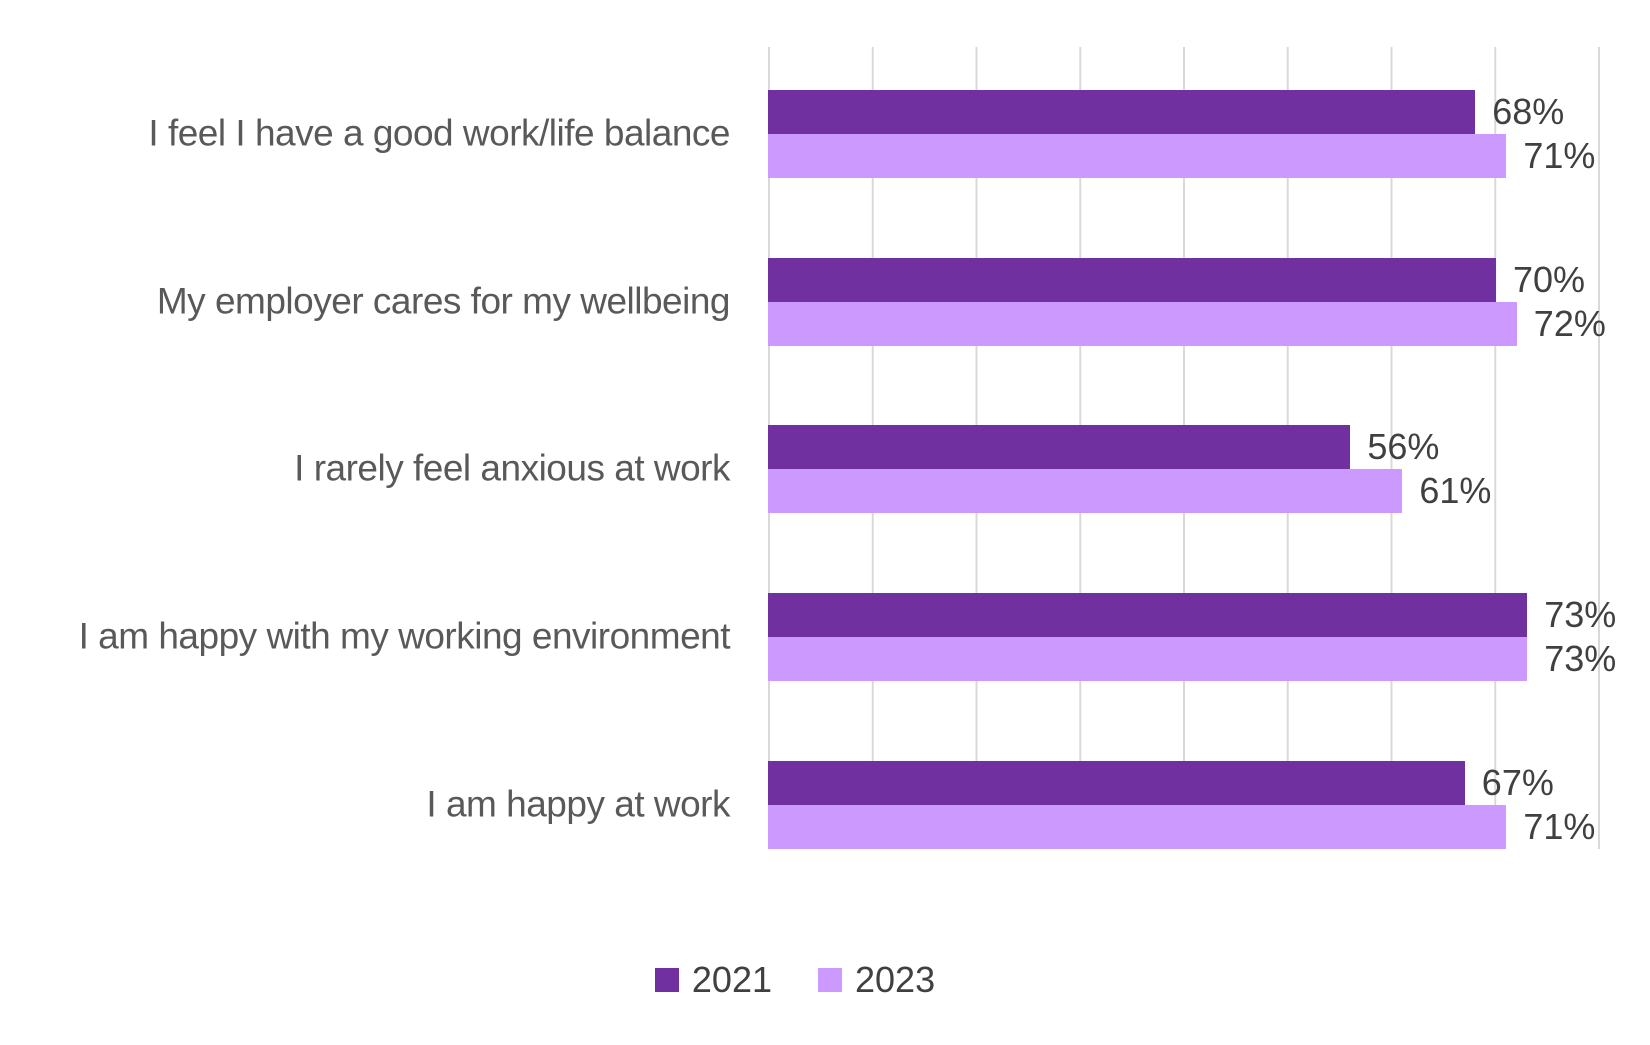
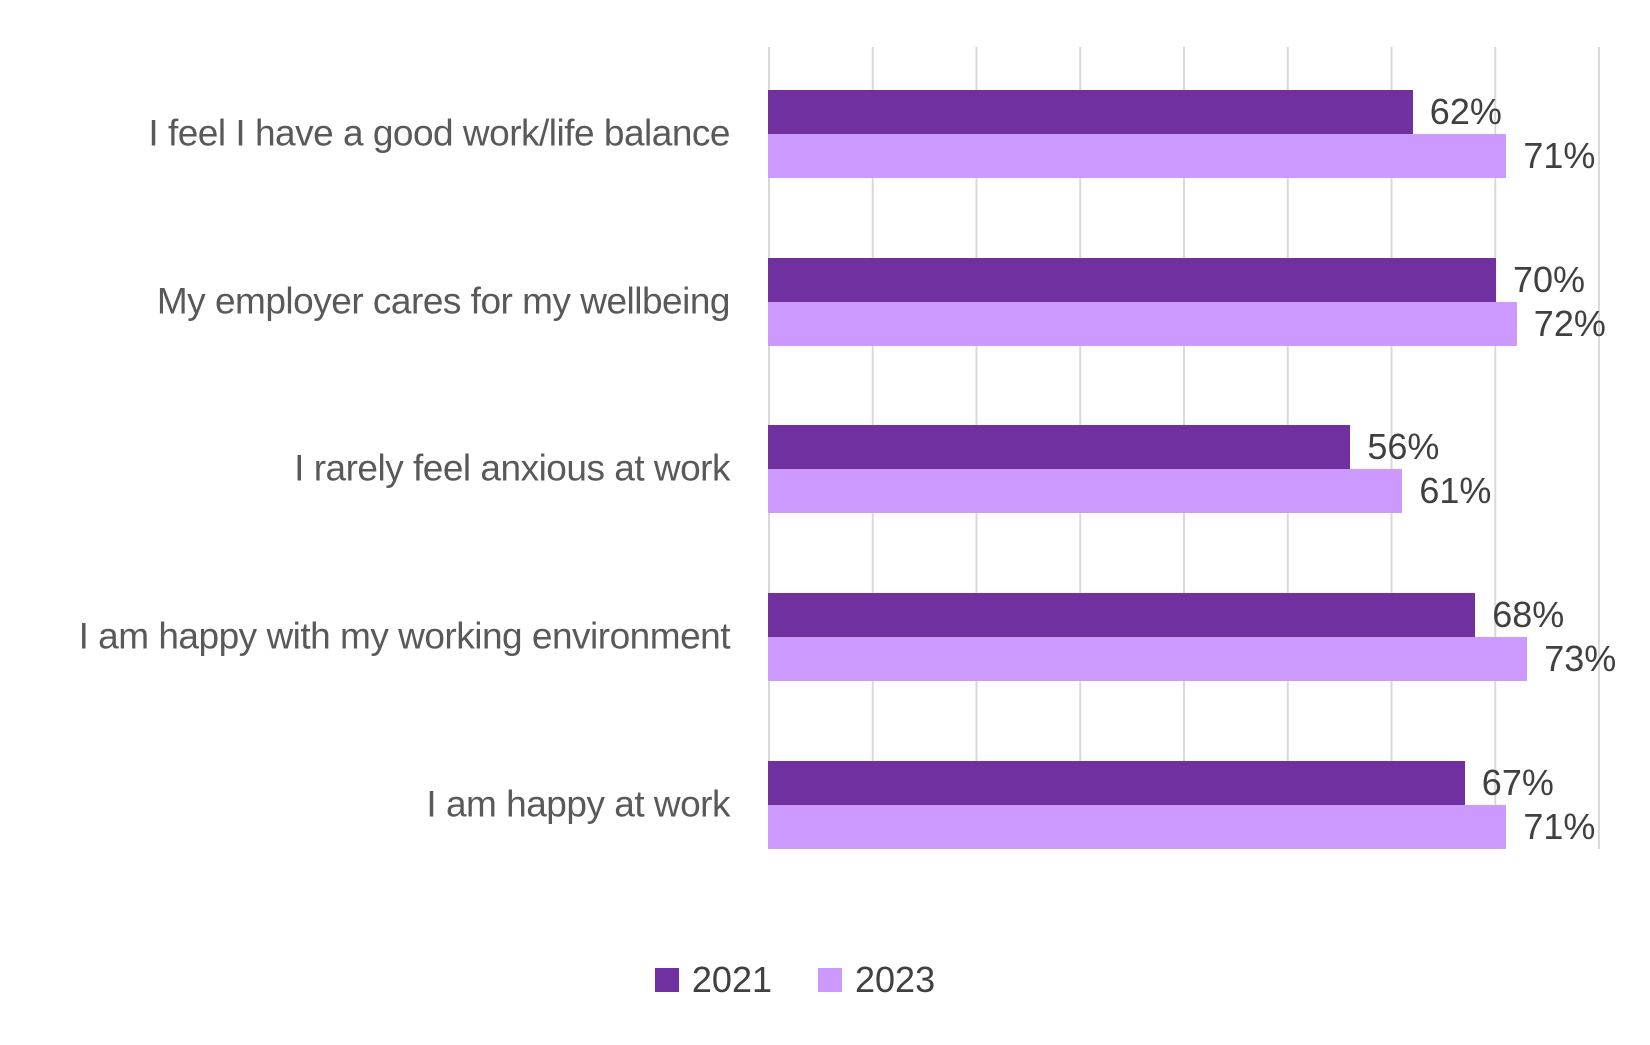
2021/I feel I have a good work/life balance: 68% -> 62%
2021/I am happy with my working environment: 73% -> 68%
